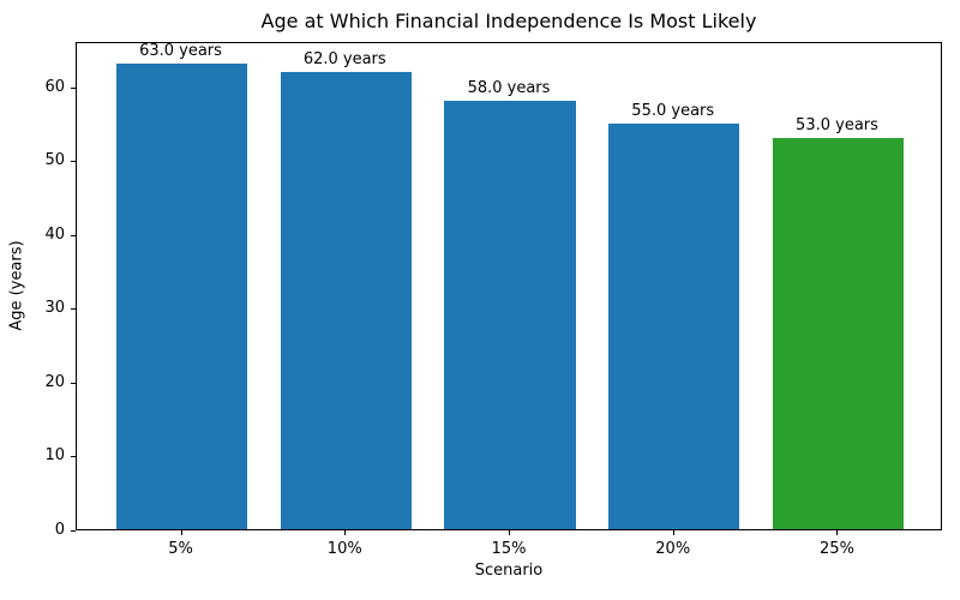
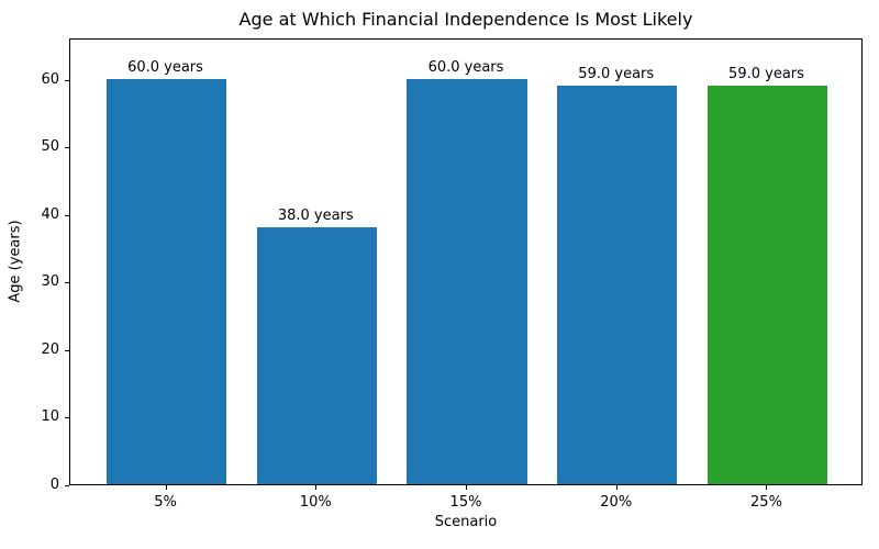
5%: 63.0 -> 60.0
10%: 62.0 -> 38.0
15%: 58.0 -> 60.0
20%: 55.0 -> 59.0
25%: 53.0 -> 59.0
